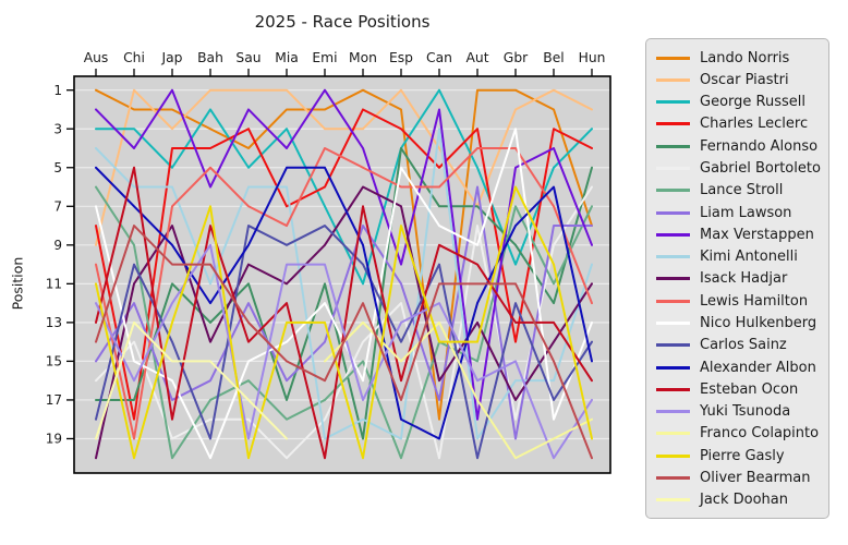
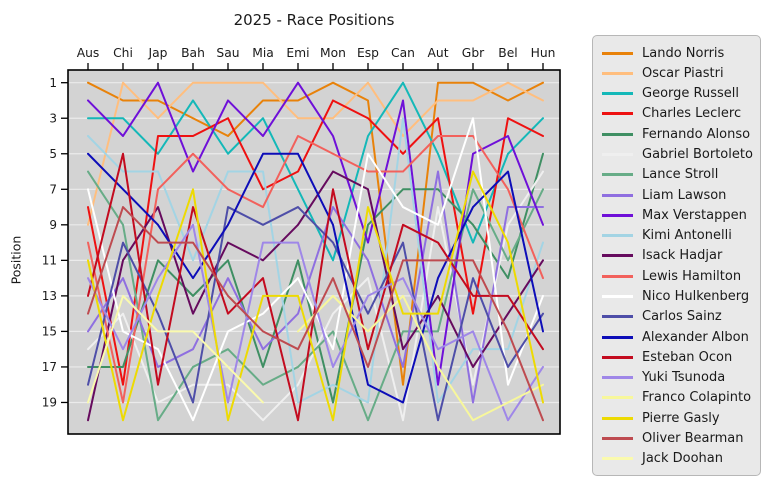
Fernando Alonso/Esp: 4 -> 9
Lance Stroll/Can: 14 -> 15
Oscar Piastri/Aut: 7 -> 2
Lando Norris/Hun: 8 -> 1
